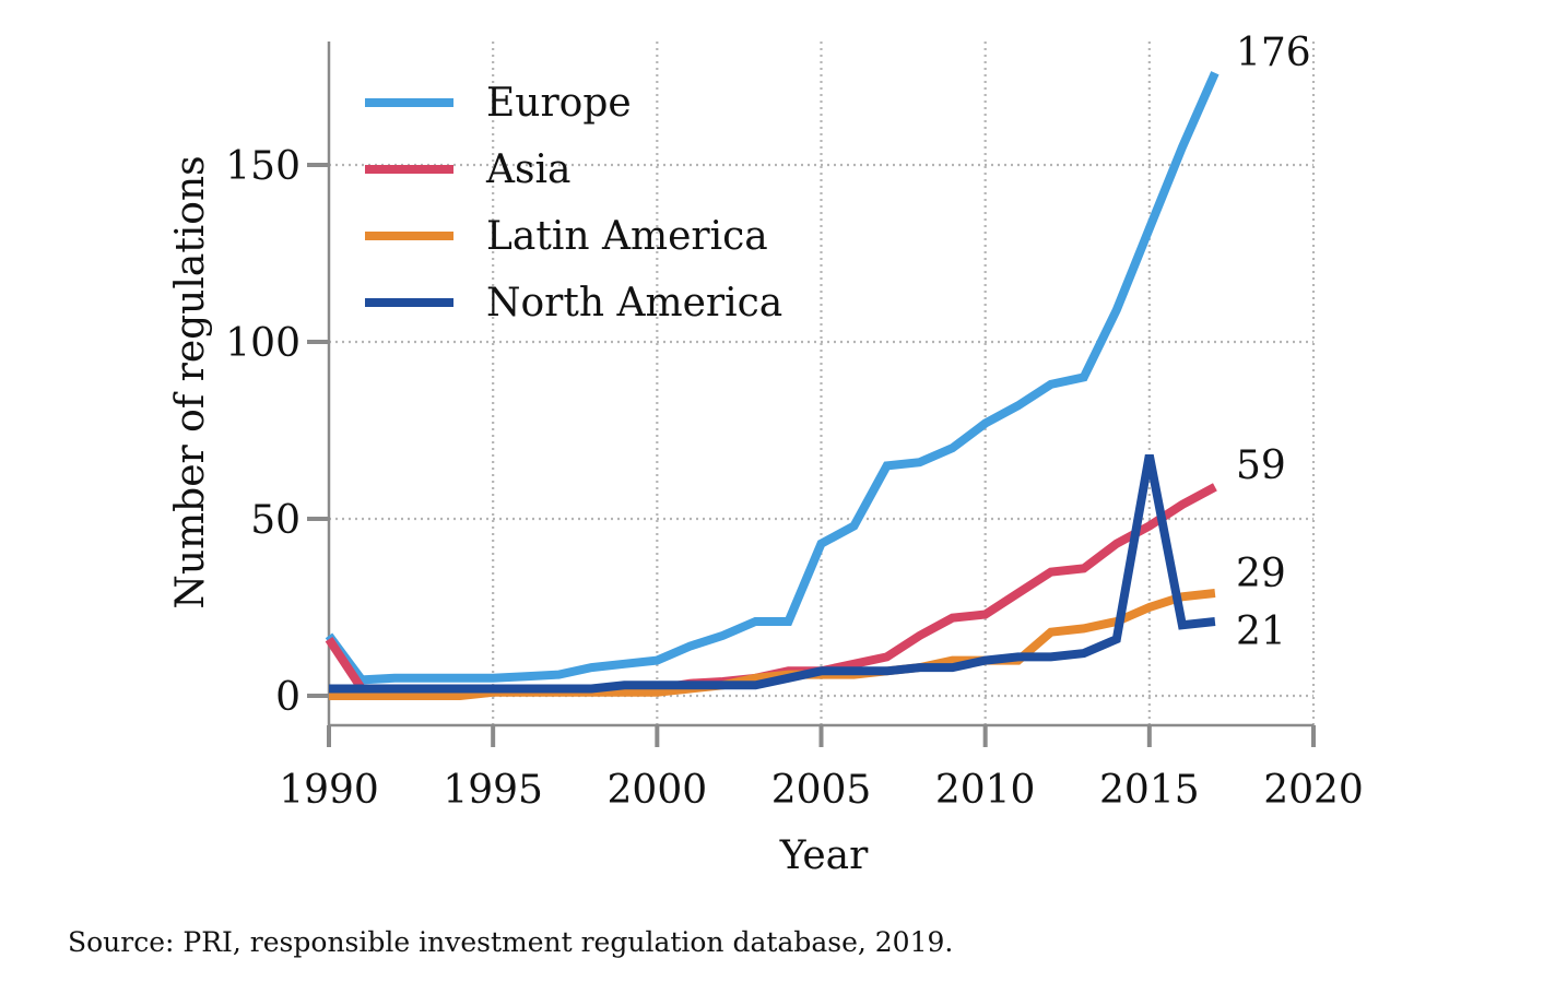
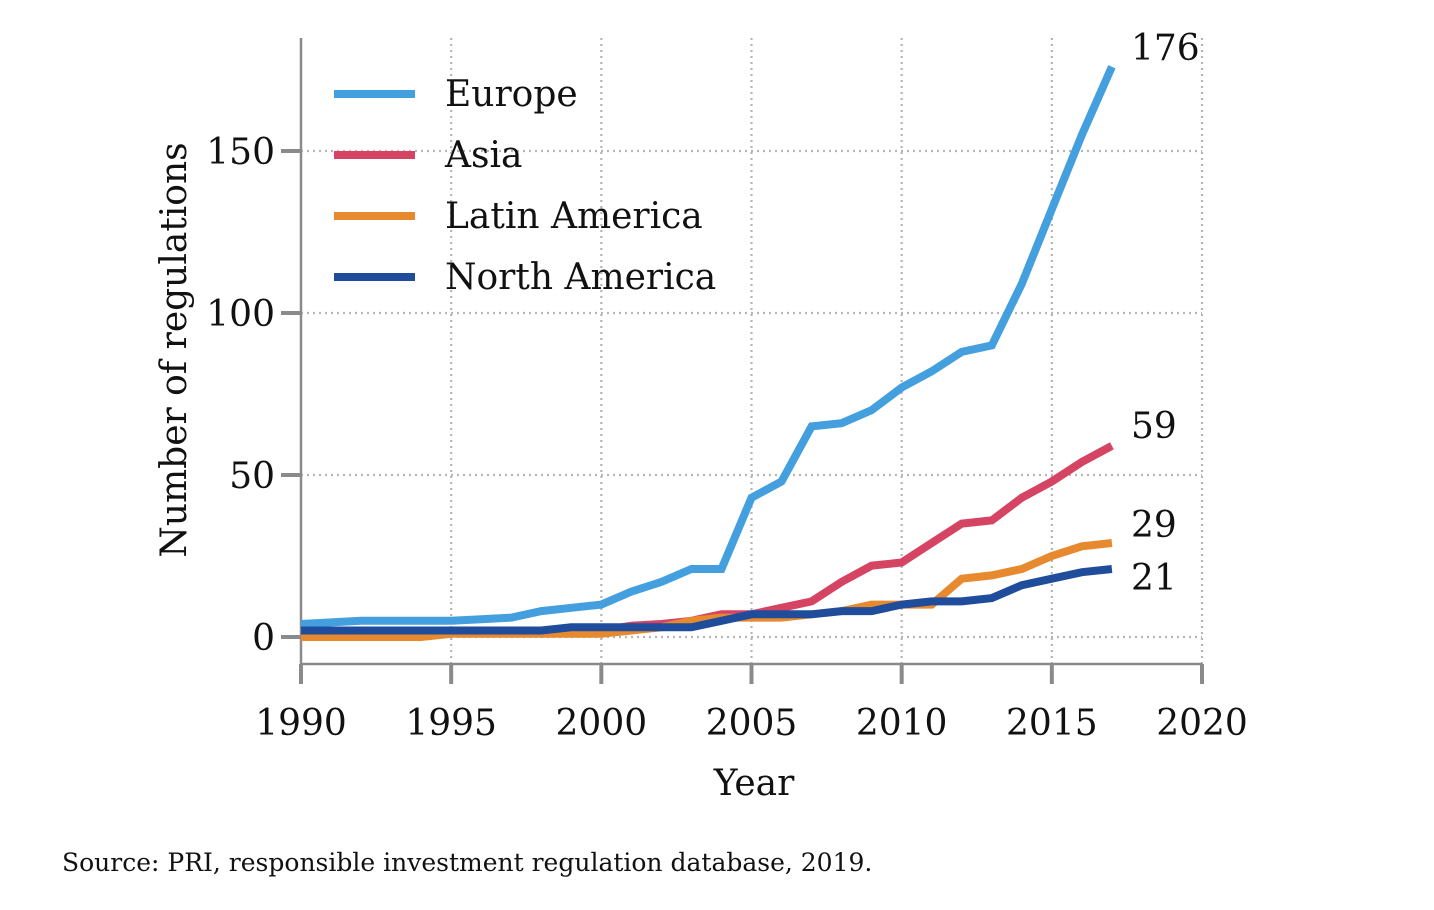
Europe/1990: 17 -> 4
Asia/1990: 16 -> 2
North America/2015: 68 -> 18
